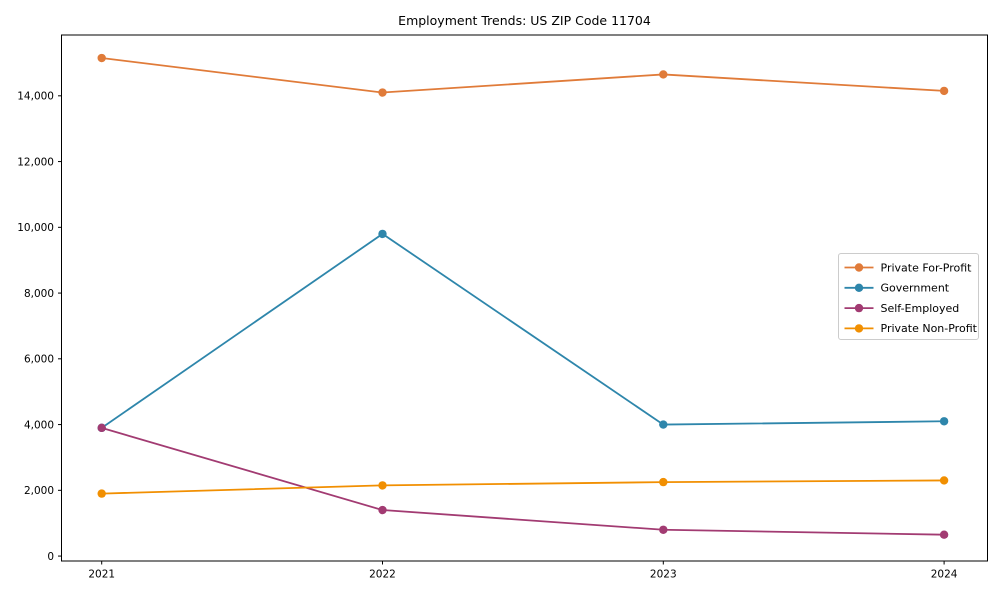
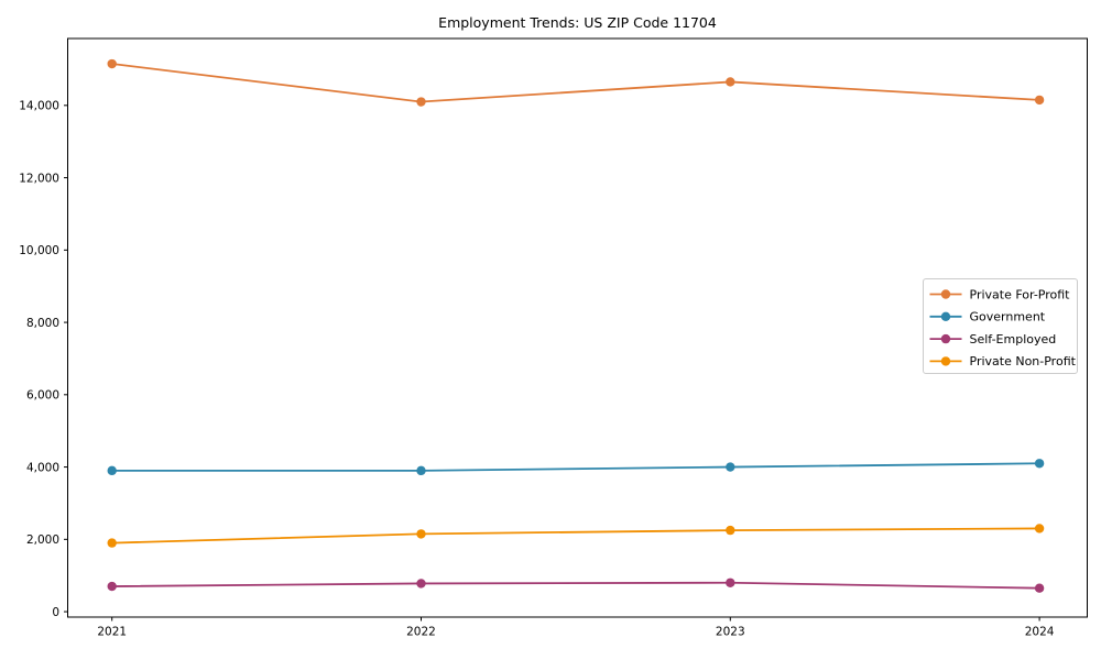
Self-Employed/2021: 3900 -> 700
Government/2022: 9800 -> 3900
Self-Employed/2022: 1400 -> 800
